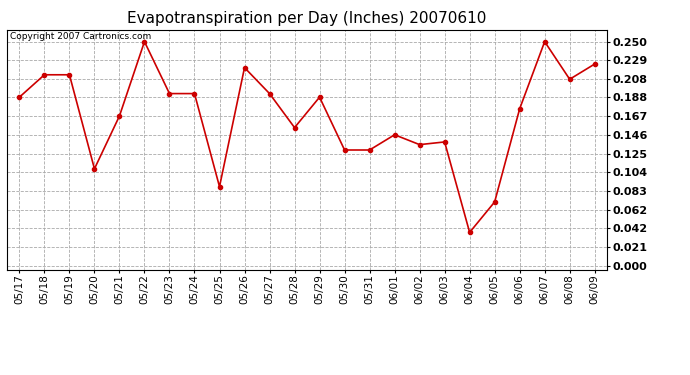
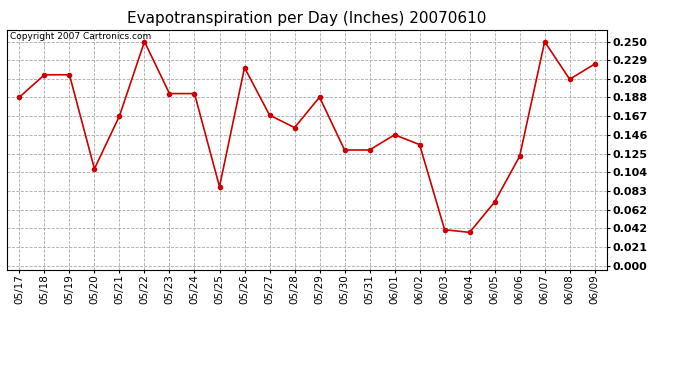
05/27: 0.192 -> 0.168
06/03: 0.138 -> 0.040
06/06: 0.175 -> 0.122
